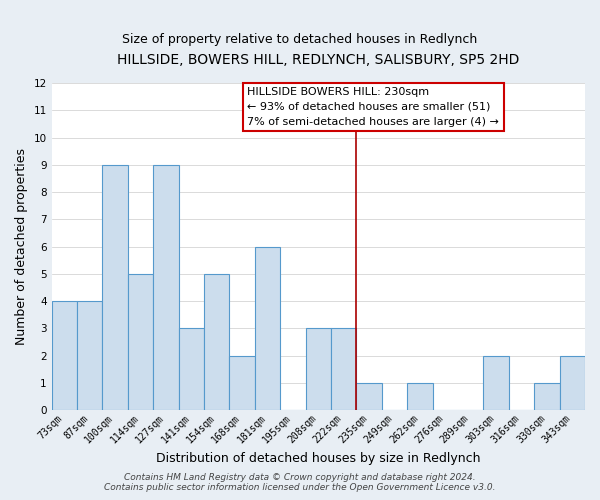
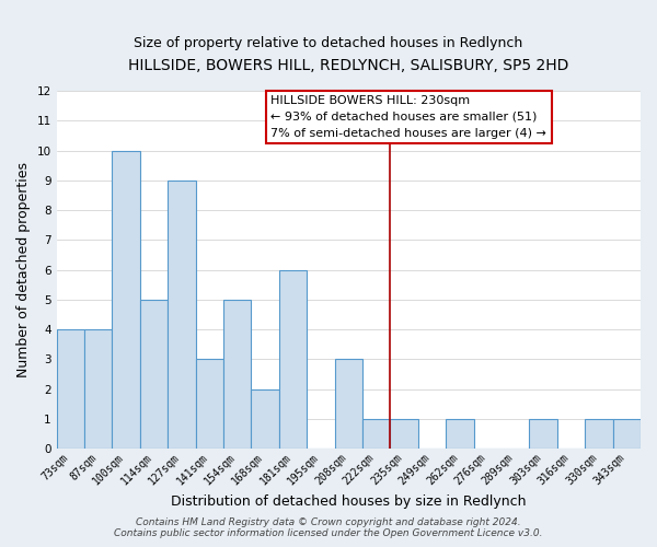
100sqm: 9 -> 10
222sqm: 3 -> 1
303sqm: 2 -> 1
343sqm: 2 -> 1
